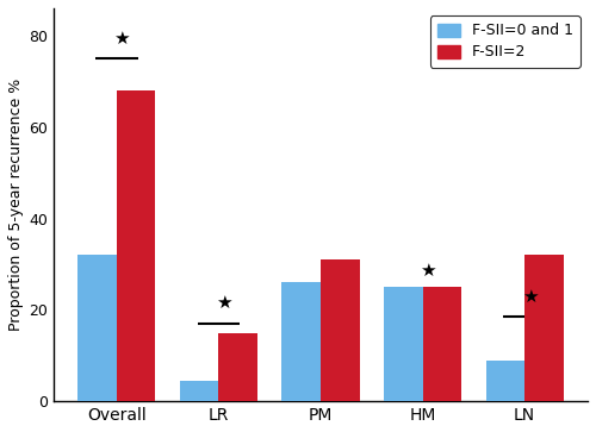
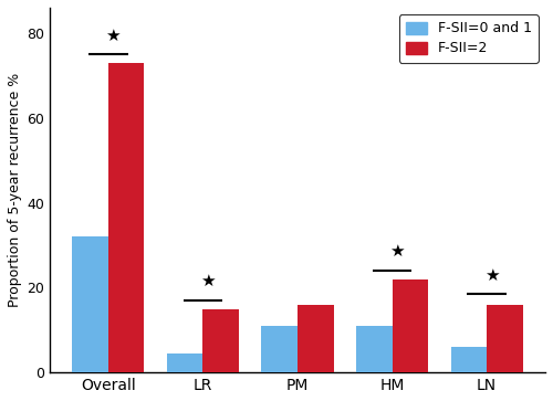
F-SII=2/Overall: 68 -> 73
F-SII=0 and 1/PM: 26.0 -> 11.0
F-SII=2/PM: 31 -> 16
F-SII=0 and 1/HM: 25.0 -> 11.0
F-SII=2/HM: 25 -> 22
F-SII=0 and 1/LN: 9.0 -> 6.0
F-SII=2/LN: 32 -> 16
